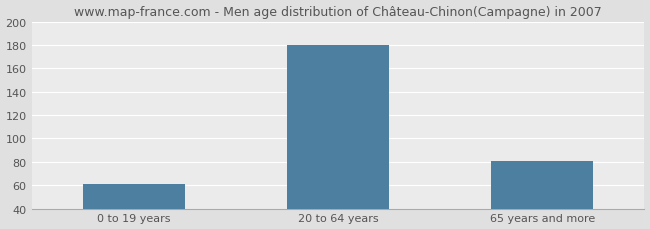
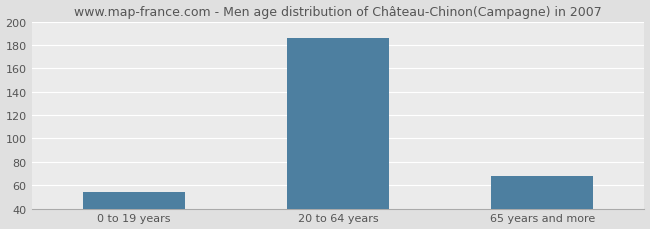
0 to 19 years: 61 -> 54
20 to 64 years: 180 -> 186
65 years and more: 81 -> 68
